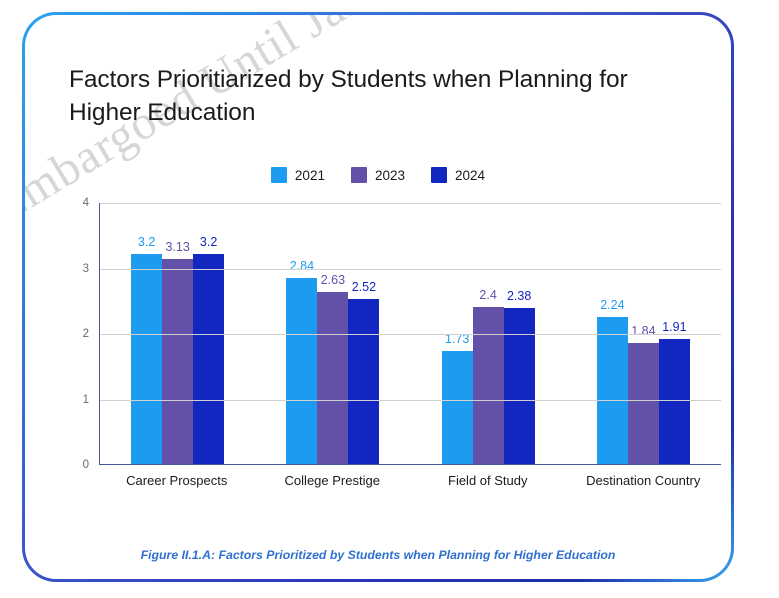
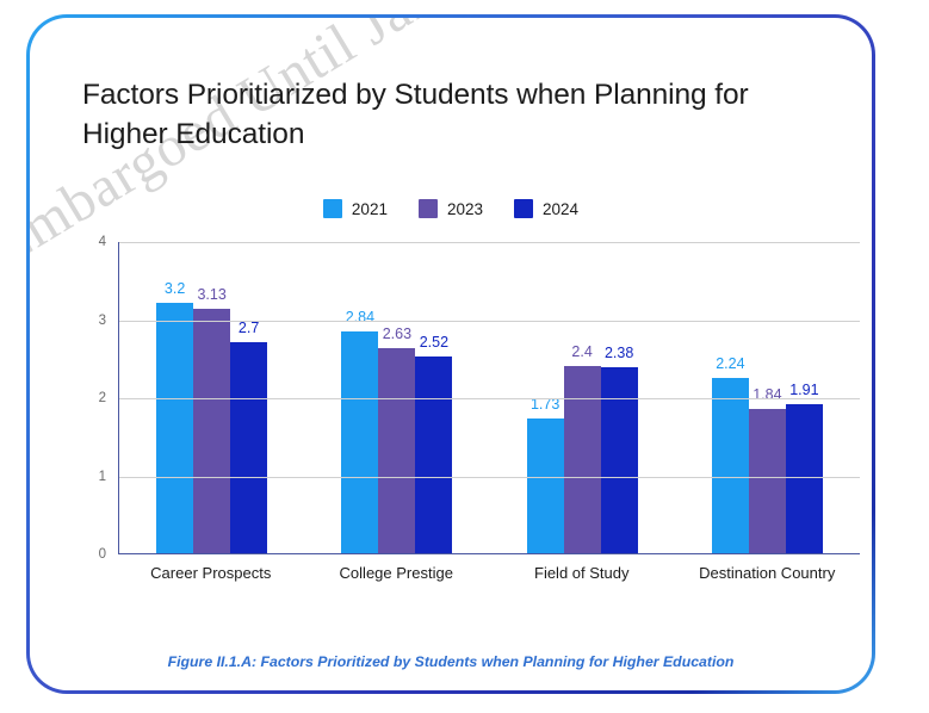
2024/Career Prospects: 3.2 -> 2.7
